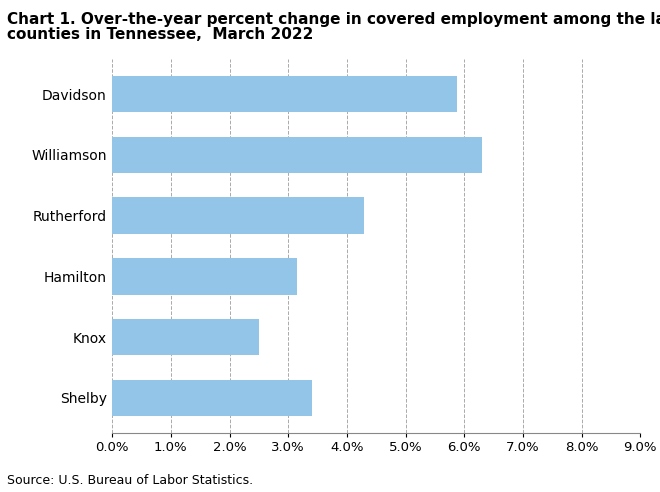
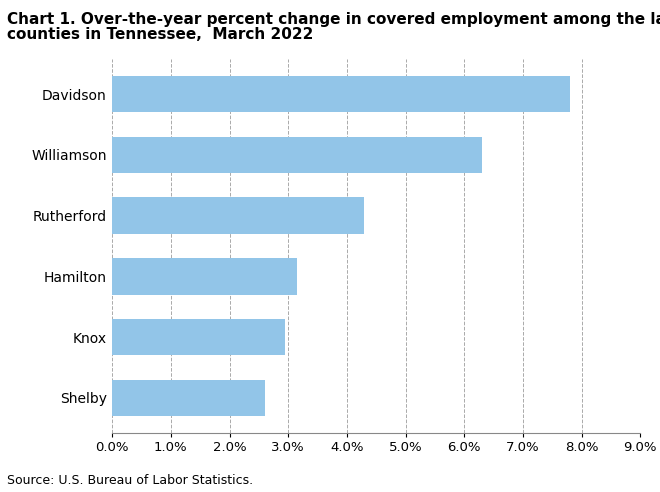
Davidson: 5.88% -> 7.80%
Knox: 2.50% -> 2.95%
Shelby: 3.40% -> 2.60%
